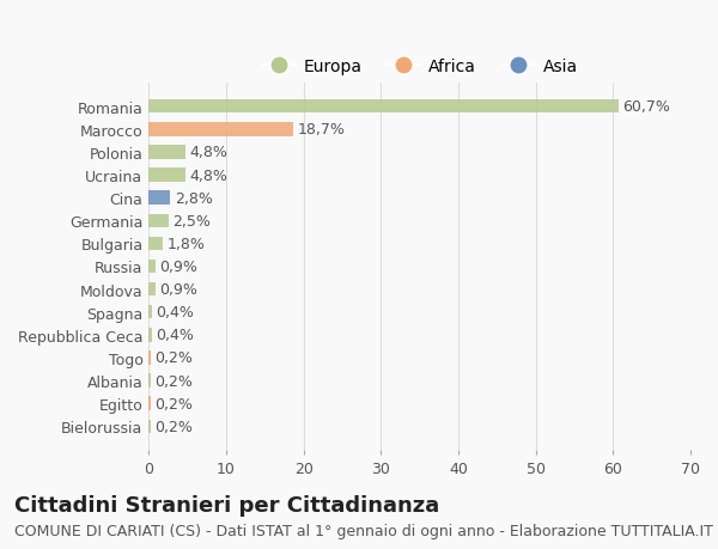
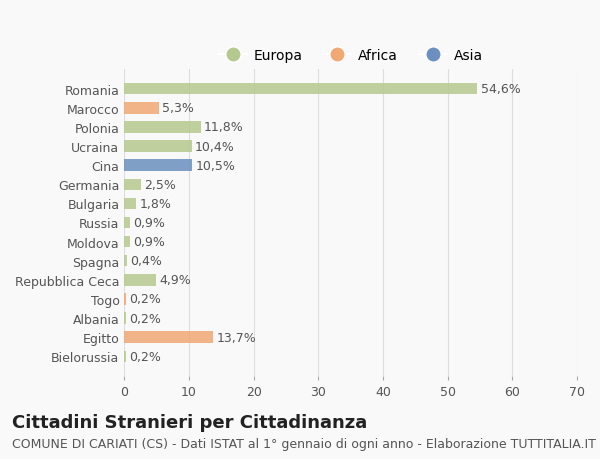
Romania: 60,7% -> 54,6%
Marocco: 18,7% -> 5,3%
Polonia: 4,8% -> 11,8%
Ucraina: 4,8% -> 10,4%
Cina: 2,8% -> 10,5%
Repubblica Ceca: 0,4% -> 4,9%
Egitto: 0,2% -> 13,7%
